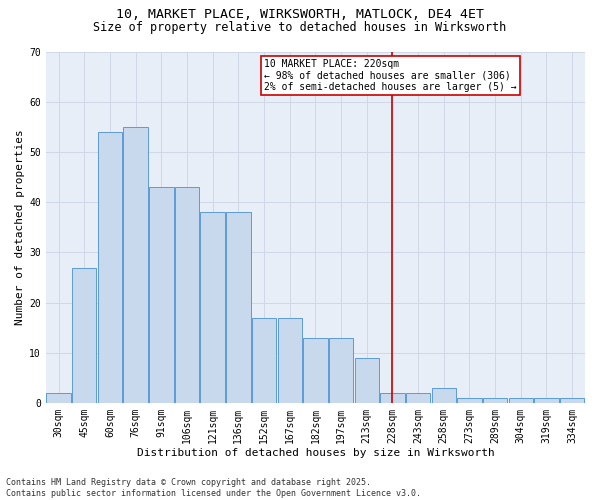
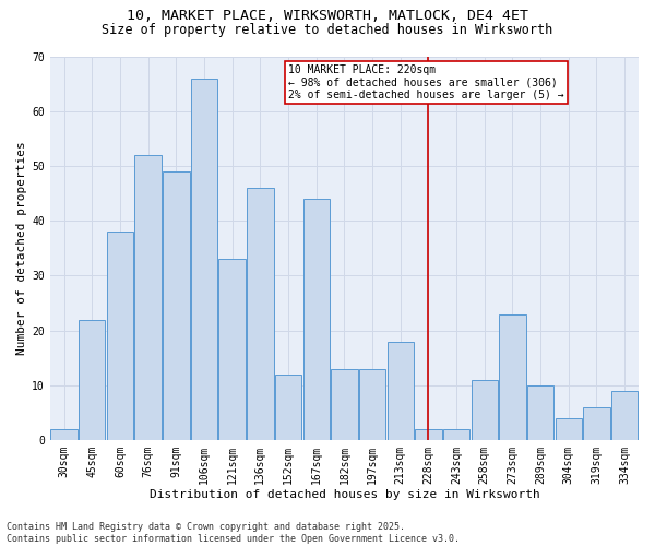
45sqm: 27 -> 22
60sqm: 54 -> 38
76sqm: 55 -> 52
91sqm: 43 -> 49
106sqm: 43 -> 66
121sqm: 38 -> 33
136sqm: 38 -> 46
152sqm: 17 -> 12
167sqm: 17 -> 44
213sqm: 9 -> 18
258sqm: 3 -> 11
273sqm: 1 -> 23
289sqm: 1 -> 10
304sqm: 1 -> 4
319sqm: 1 -> 6
334sqm: 1 -> 9
